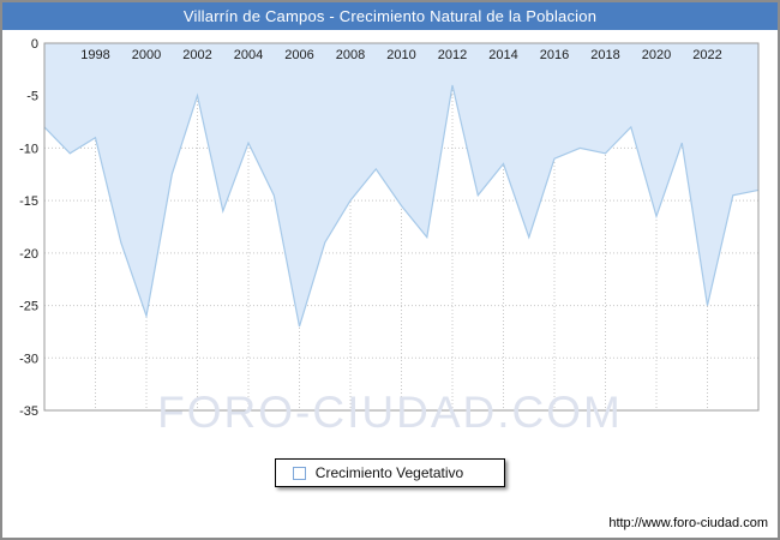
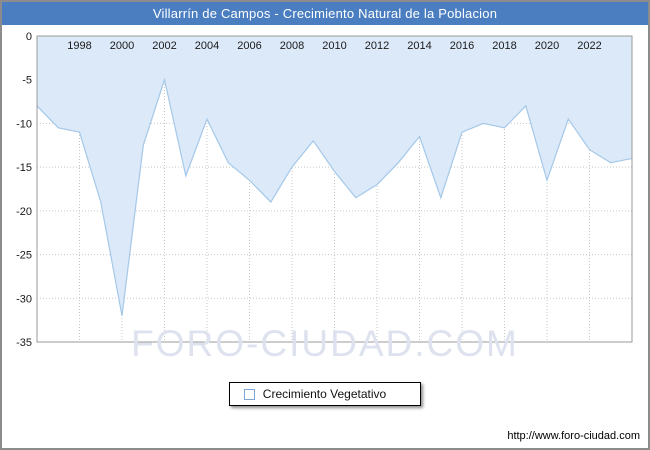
1998: -9 -> -11
2000: -26 -> -32
2006: -27 -> -16
2012: -4 -> -17
2022: -25 -> -13
